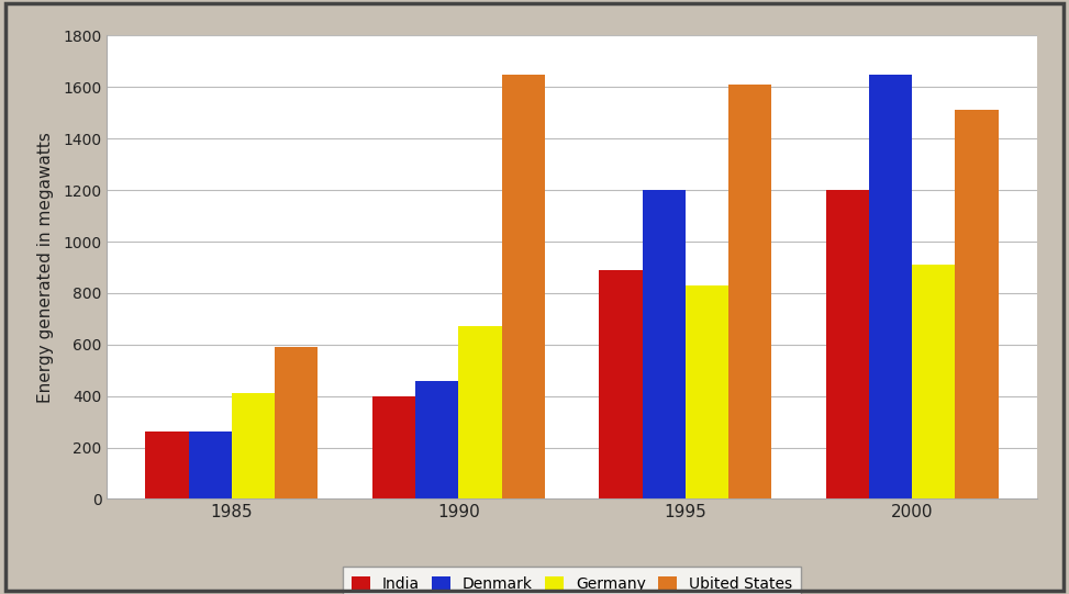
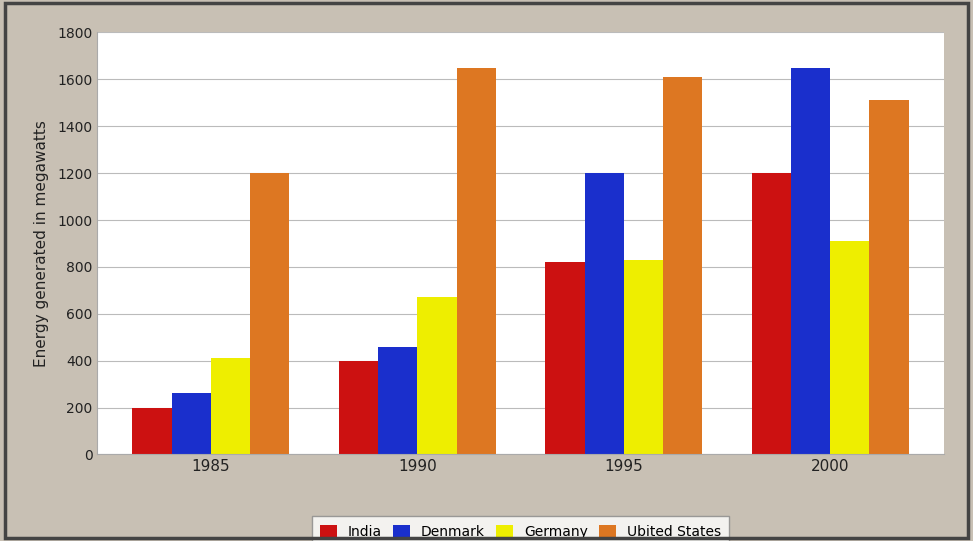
India/1985: 260 -> 200
Ubited States/1985: 590 -> 1200
India/1995: 890 -> 820
